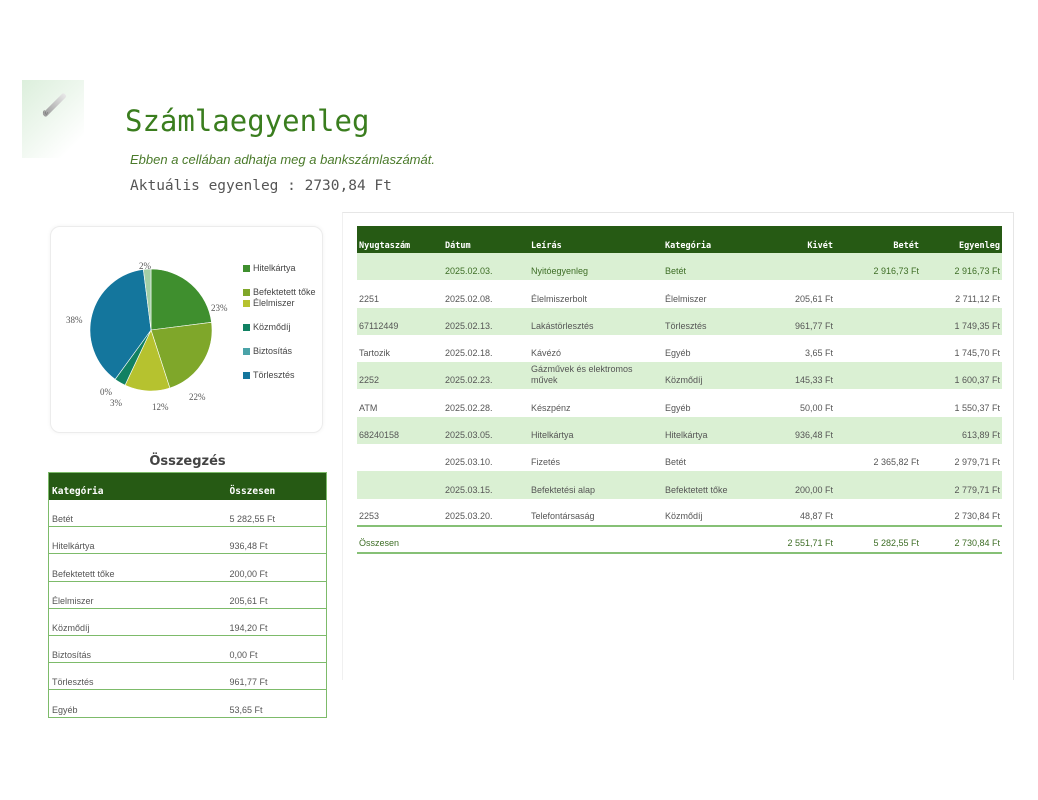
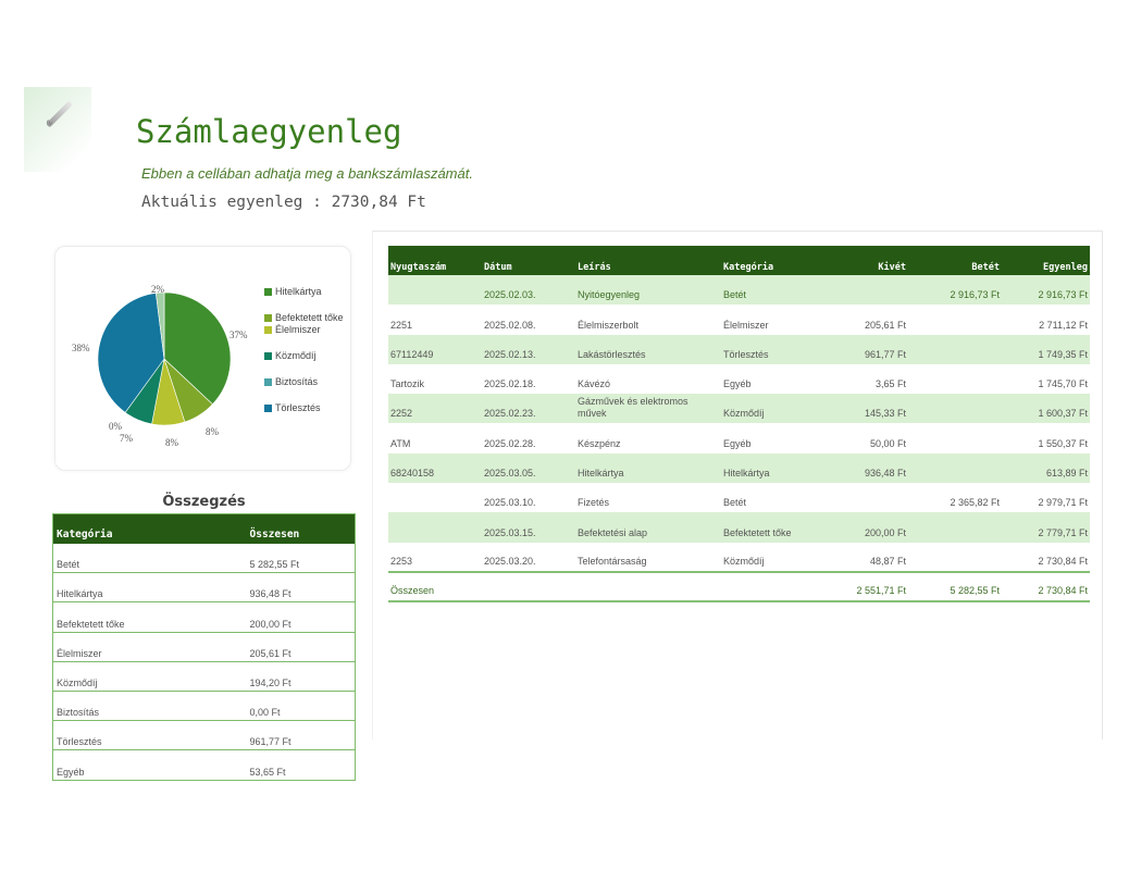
Hitelkártya: 23% -> 37%
Befektetett tőke: 22% -> 8%
Élelmiszer: 12% -> 8%
Közmődíj: 3% -> 7%
